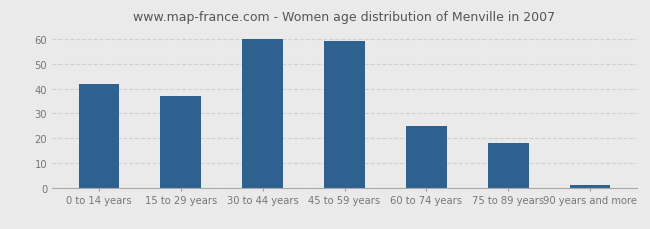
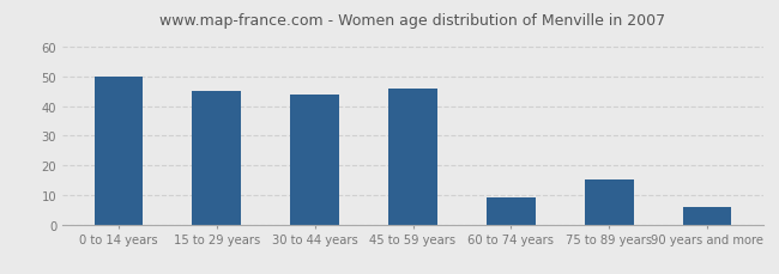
0 to 14 years: 42 -> 50
15 to 29 years: 37 -> 45
30 to 44 years: 60 -> 44
45 to 59 years: 59 -> 46
60 to 74 years: 25 -> 9
75 to 89 years: 18 -> 15
90 years and more: 1 -> 6
